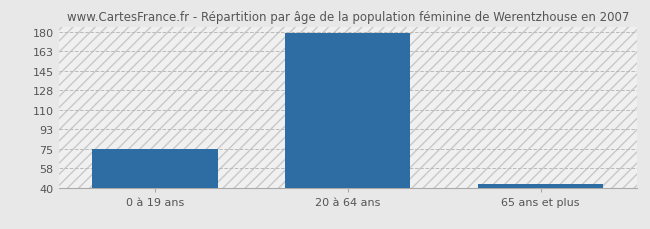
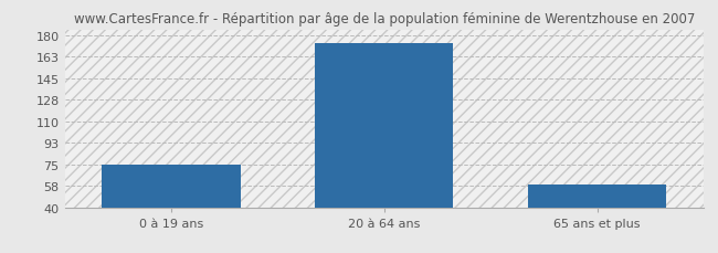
20 à 64 ans: 179 -> 174
65 ans et plus: 43 -> 59
